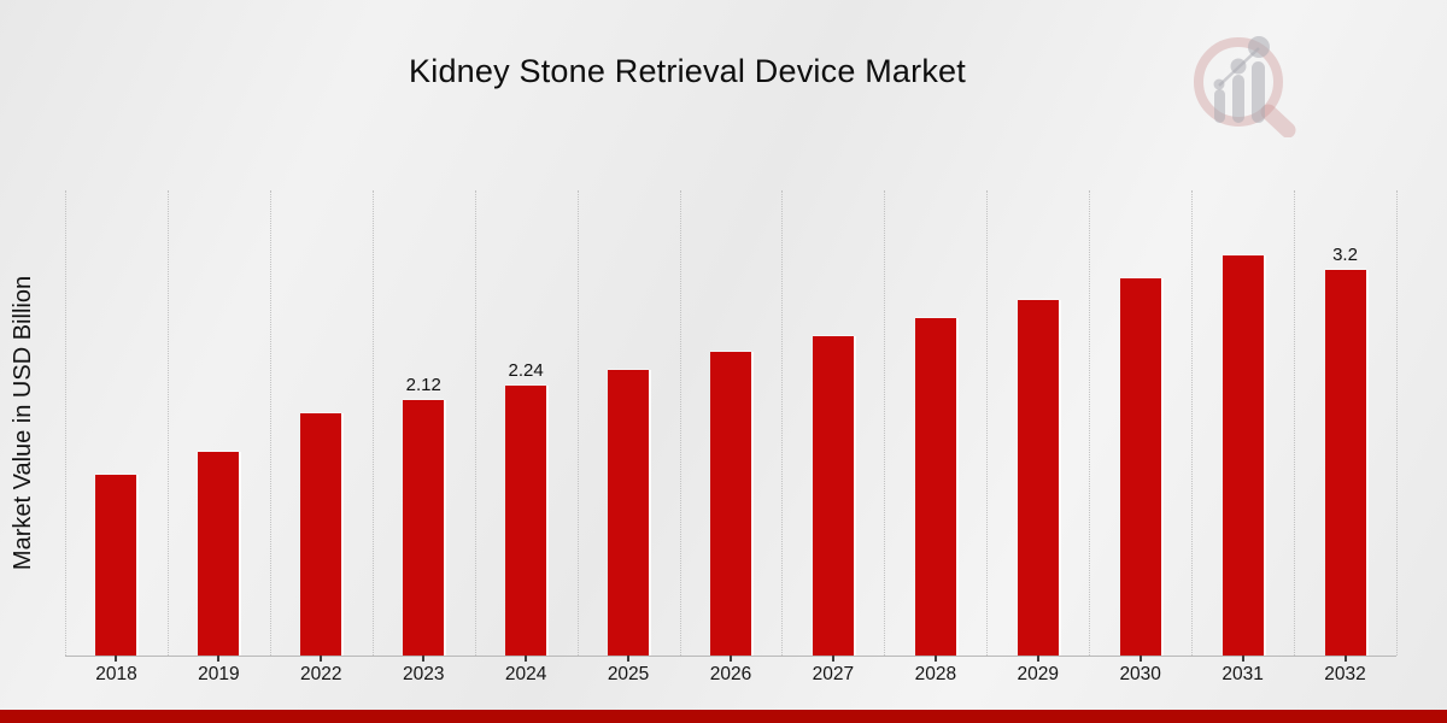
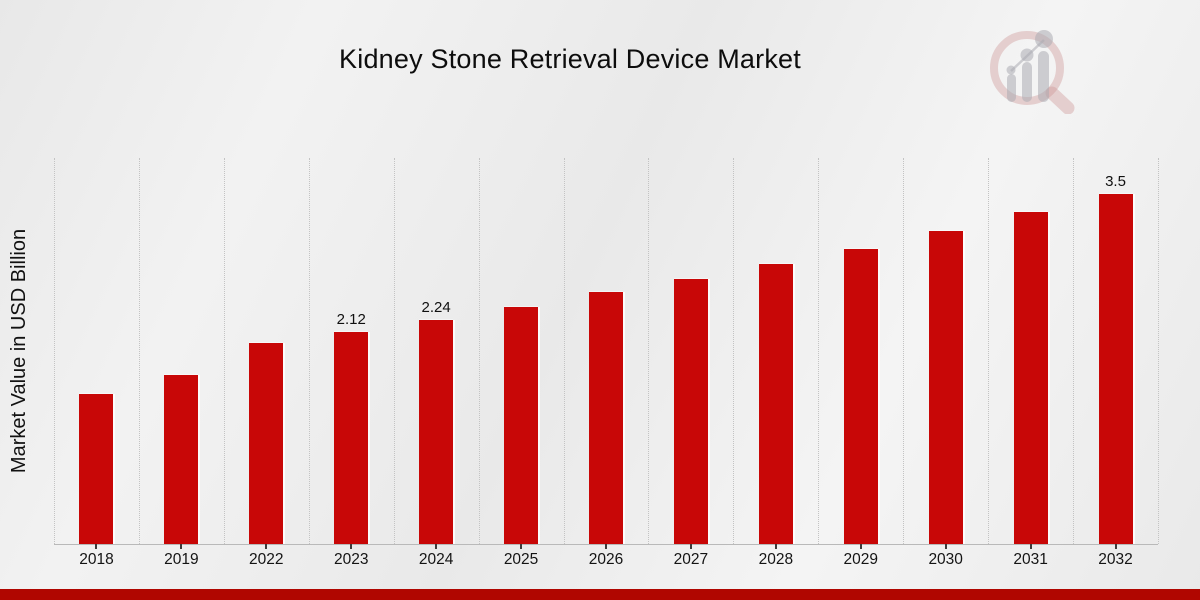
2032: 3.2 -> 3.5
